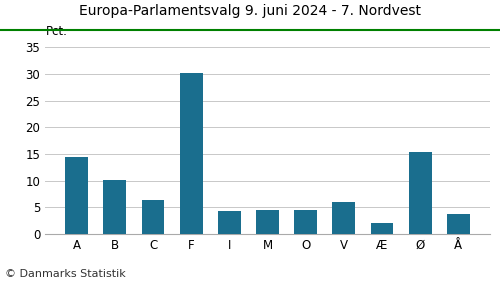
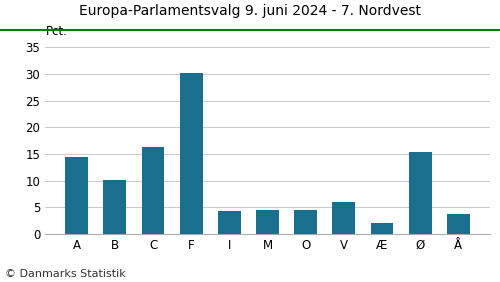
C: 6.4 -> 16.4
